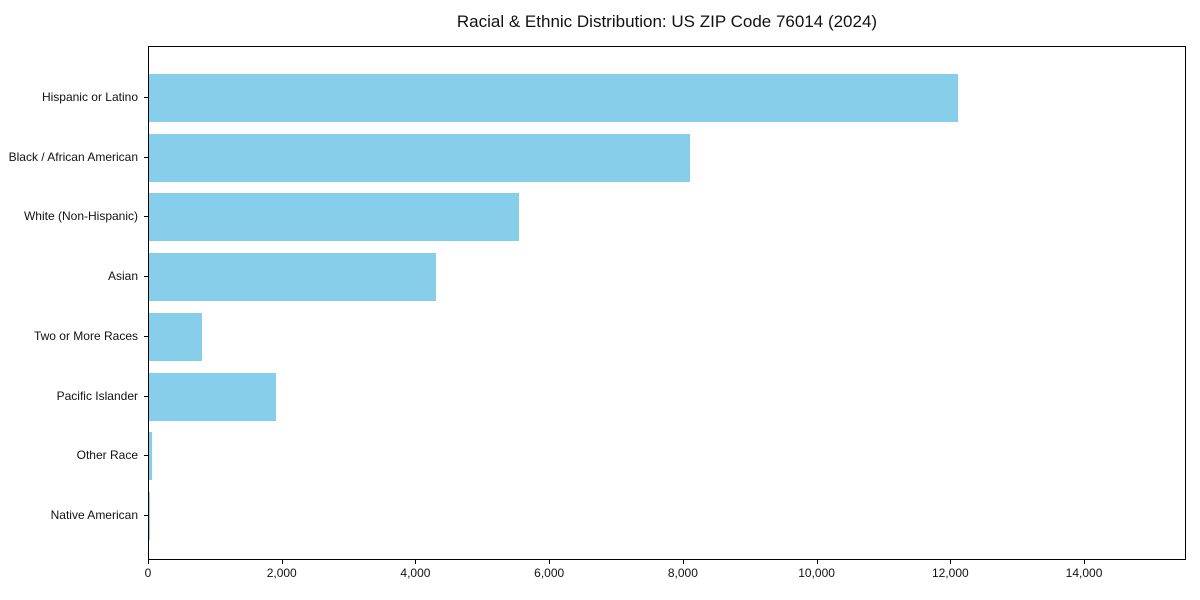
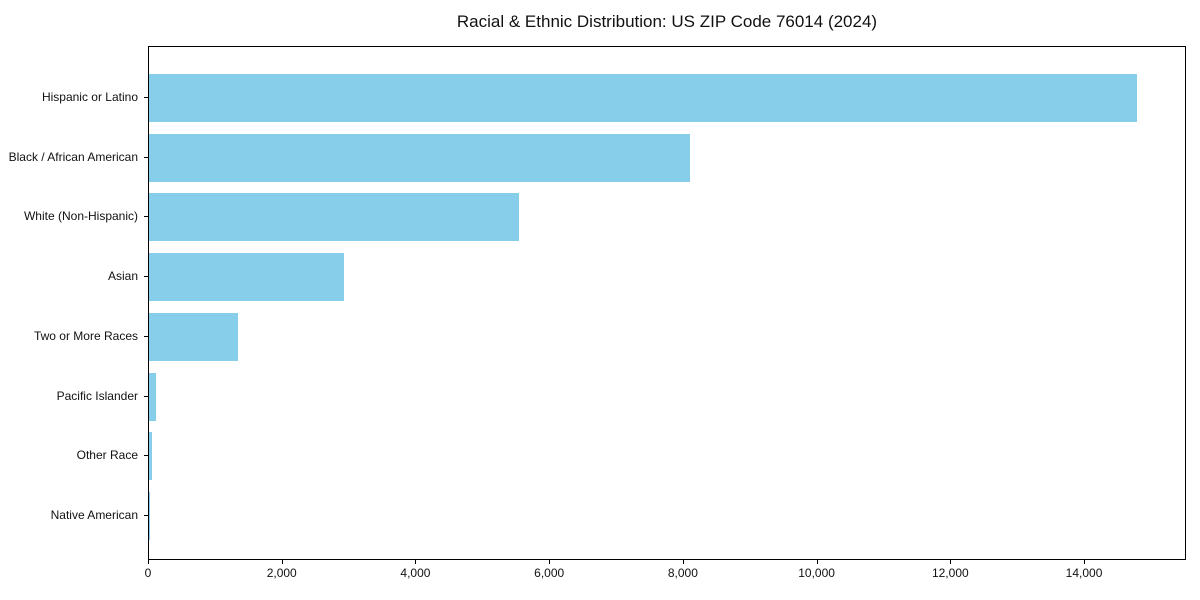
Hispanic or Latino: 12100 -> 14800
Asian: 4300 -> 2900
Two or More Races: 800 -> 1300
Pacific Islander: 1900 -> 100
